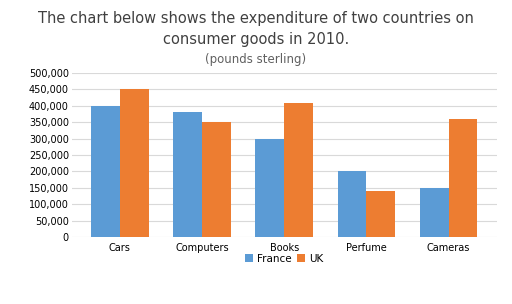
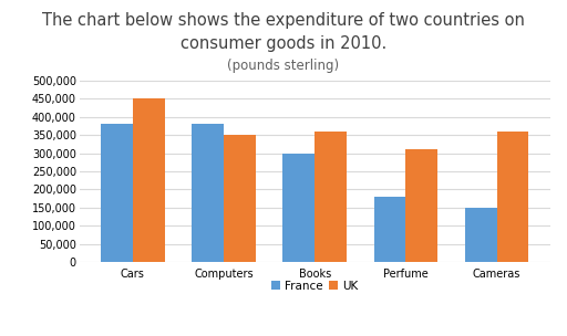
France/Cars: 400,000 -> 380,000
UK/Books: 410,000 -> 360,000
France/Perfume: 200,000 -> 180,000
UK/Perfume: 140,000 -> 310,000
